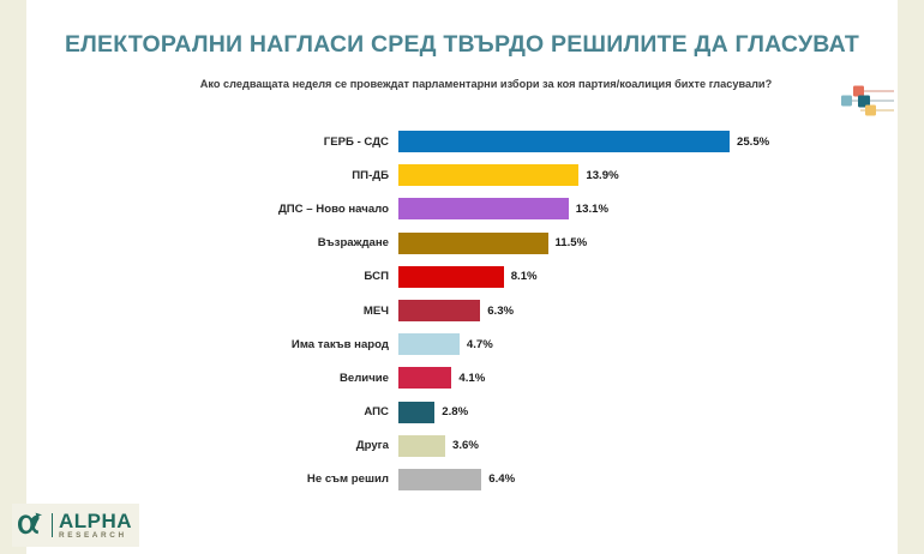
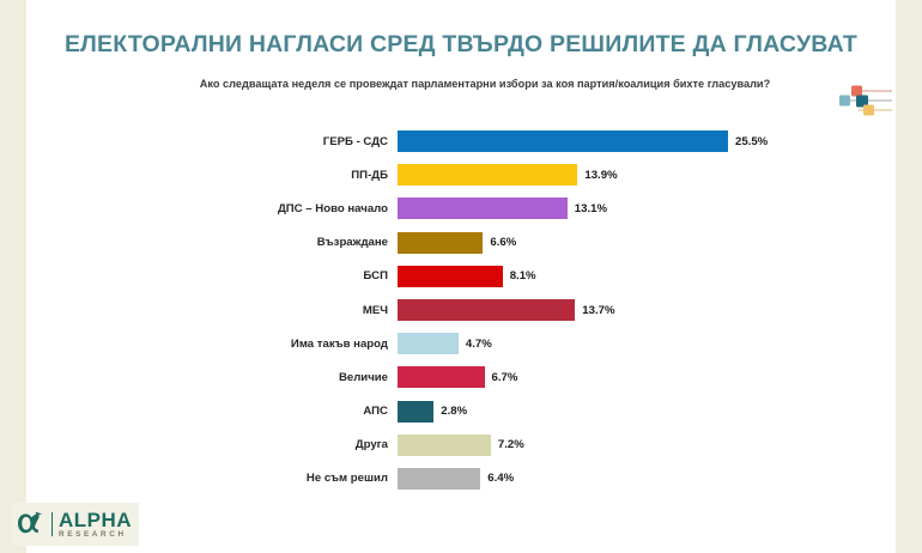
Възраждане: 11.5% -> 6.6%
МЕЧ: 6.3% -> 13.7%
Величие: 4.1% -> 6.7%
Друга: 3.6% -> 7.2%
